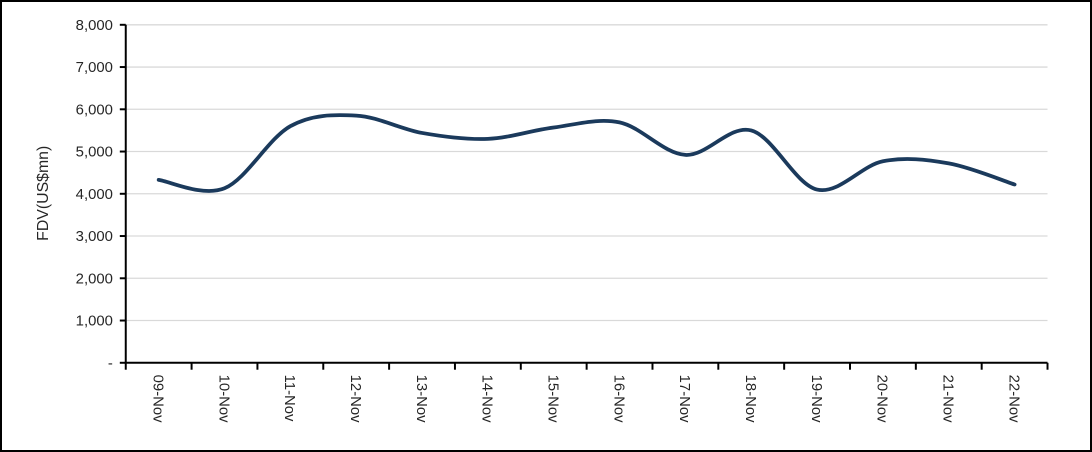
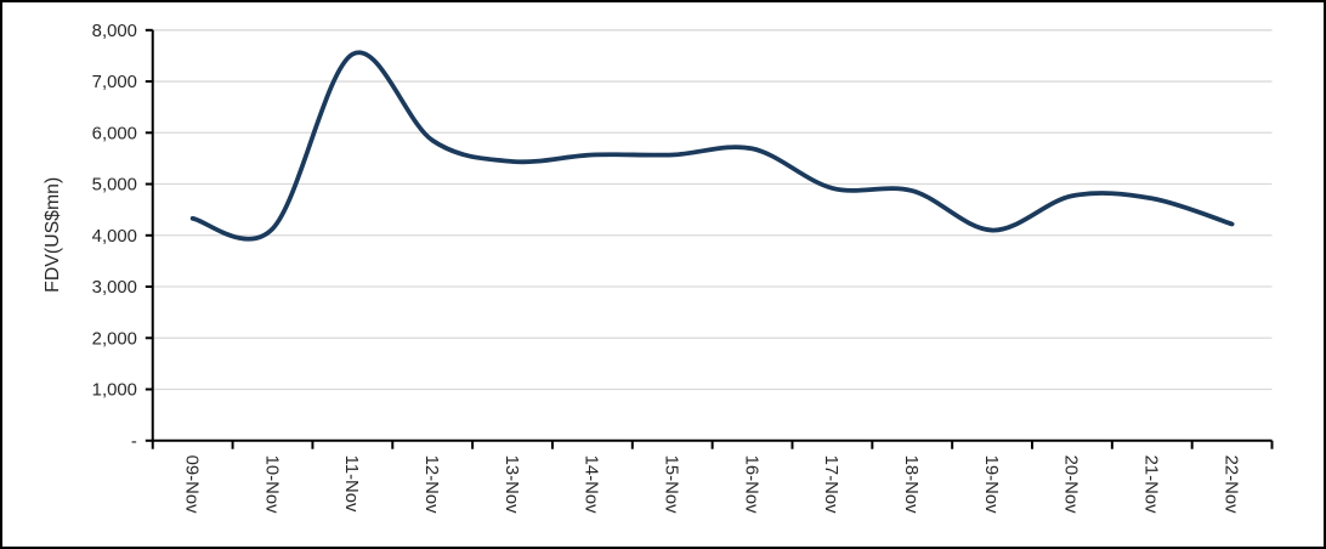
11-Nov: 5600 -> 7500
14-Nov: 5300 -> 5600
18-Nov: 5500 -> 4900
